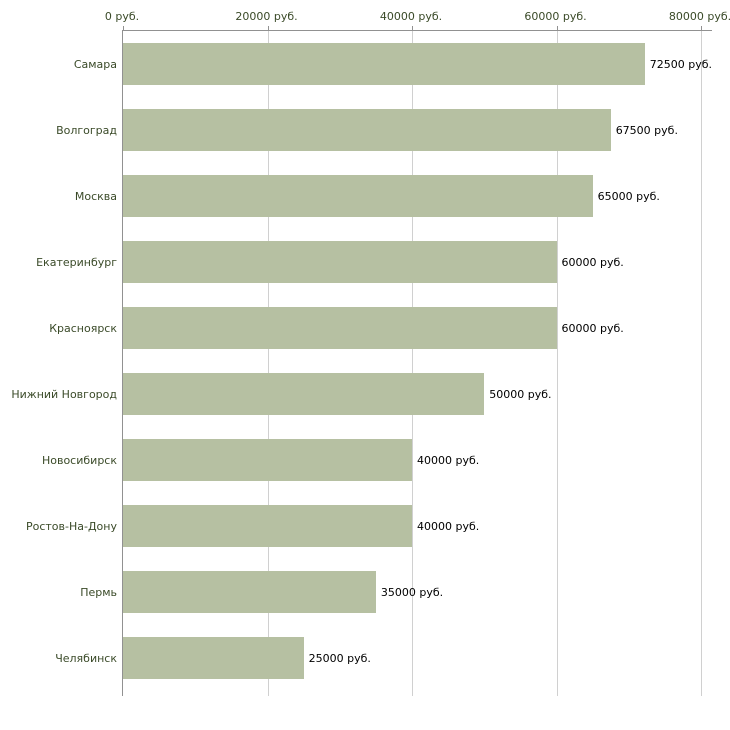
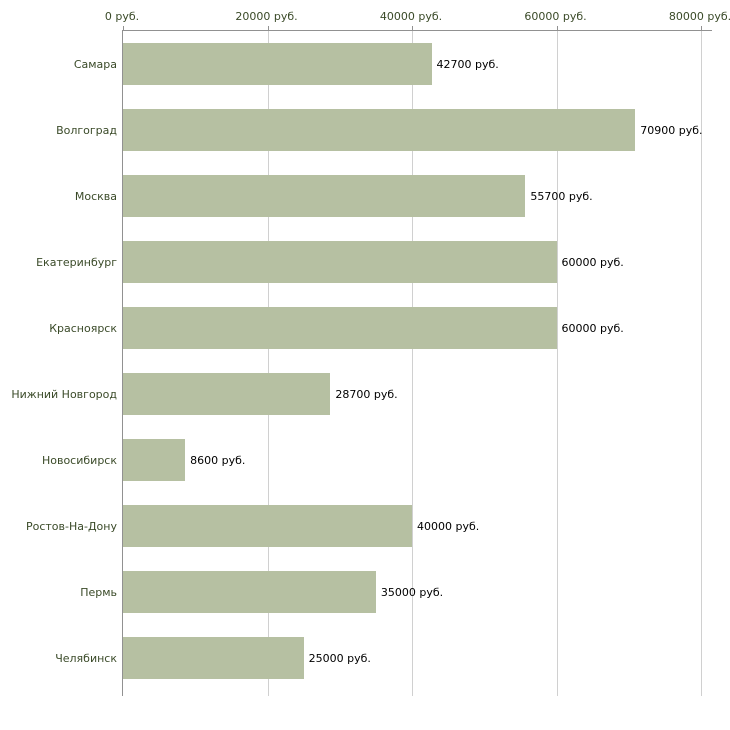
Самара: 72500 -> 42700
Волгоград: 67500 -> 70900
Москва: 65000 -> 55700
Нижний Новгород: 50000 -> 28700
Новосибирск: 40000 -> 8600
